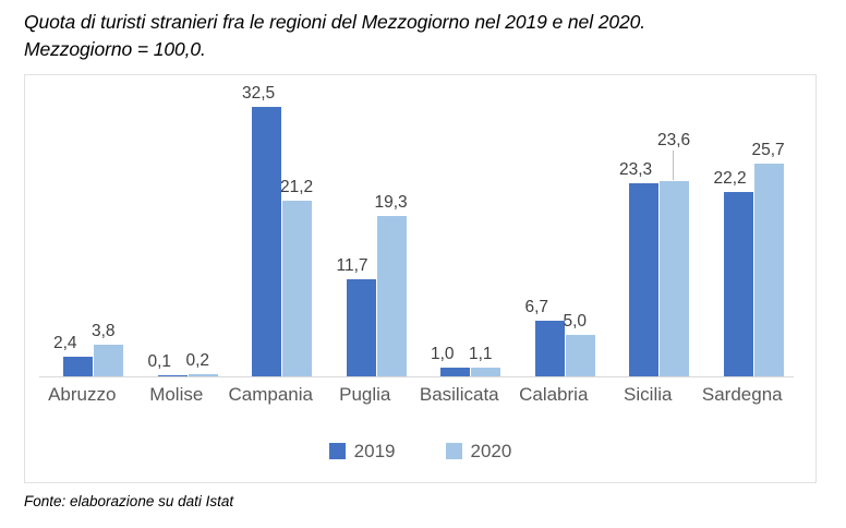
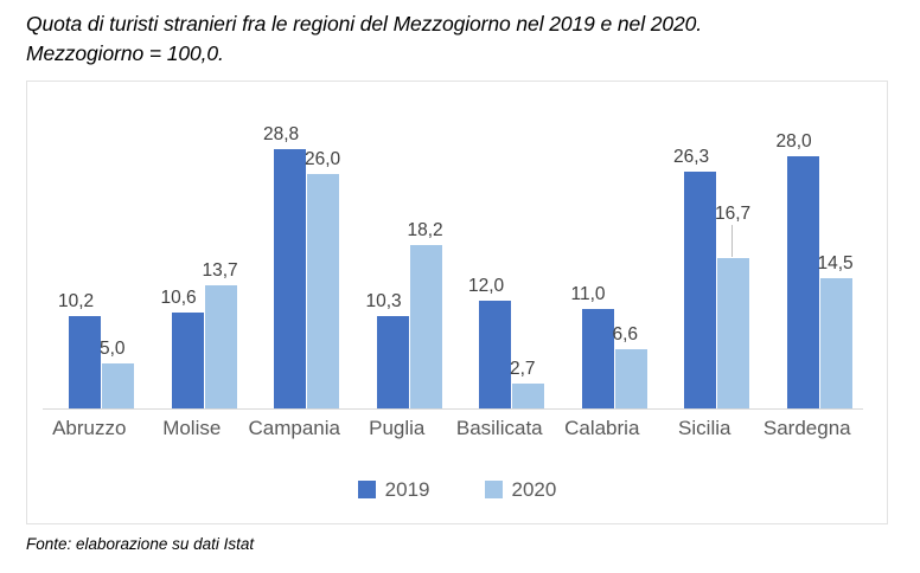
2019/Abruzzo: 2,4 -> 10,2
2020/Abruzzo: 3,8 -> 5,0
2019/Molise: 0,1 -> 10,6
2020/Molise: 0,2 -> 13,7
2019/Campania: 32,5 -> 28,8
2020/Campania: 21,2 -> 26,0
2019/Puglia: 11,7 -> 10,3
2020/Puglia: 19,3 -> 18,2
2019/Basilicata: 1,0 -> 12,0
2020/Basilicata: 1,1 -> 2,7
2019/Calabria: 6,7 -> 11,0
2020/Calabria: 5,0 -> 6,6
2019/Sicilia: 23,3 -> 26,3
2020/Sicilia: 23,6 -> 16,7
2019/Sardegna: 22,2 -> 28,0
2020/Sardegna: 25,7 -> 14,5
